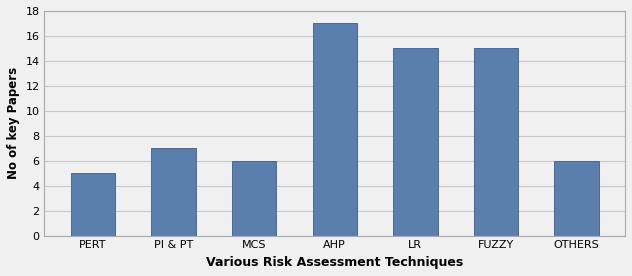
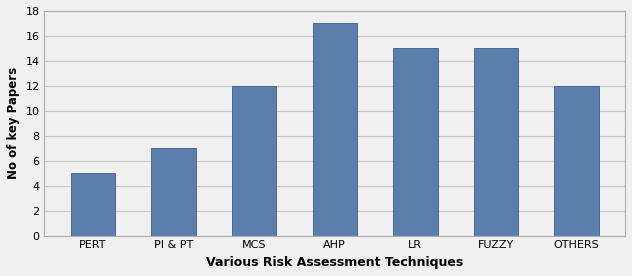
MCS: 6 -> 12
OTHERS: 6 -> 12
